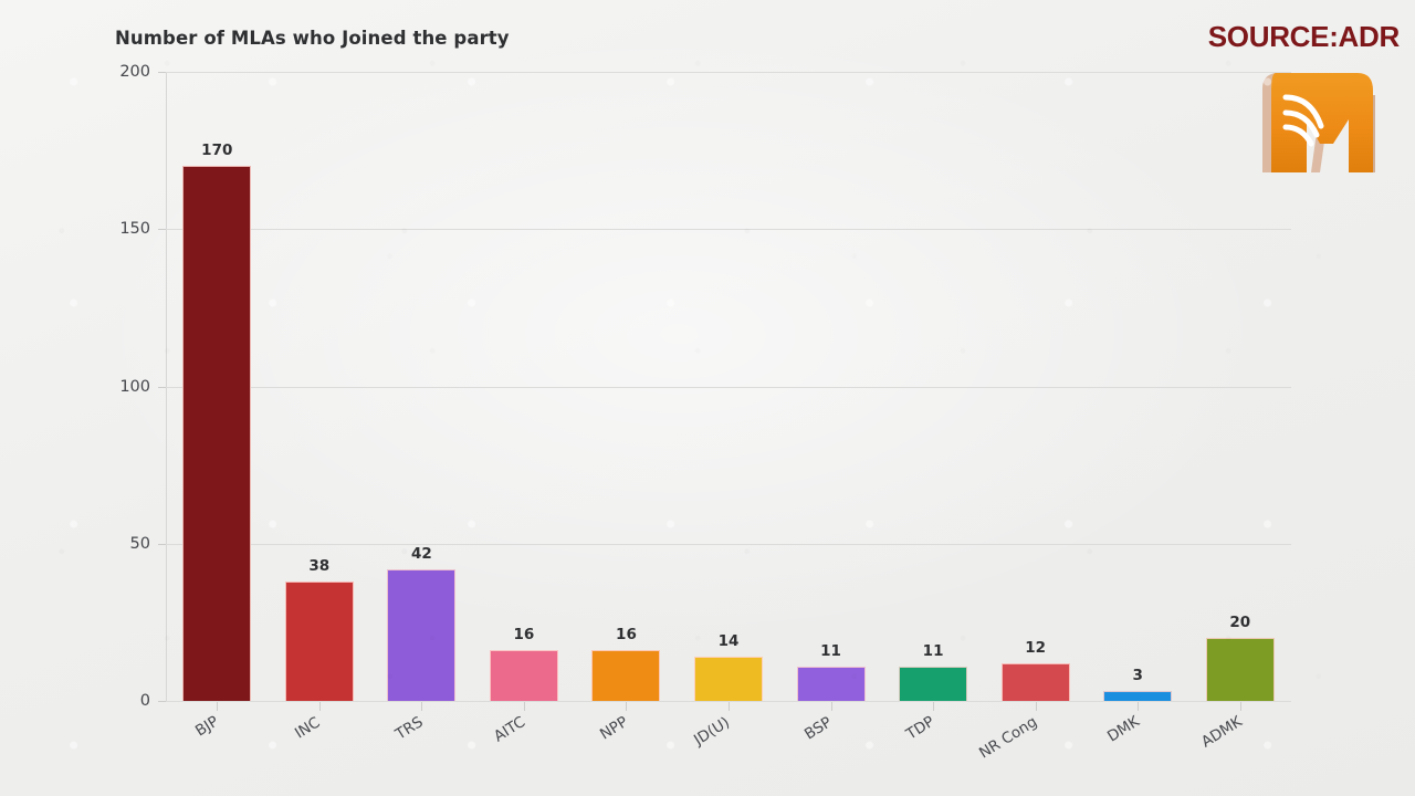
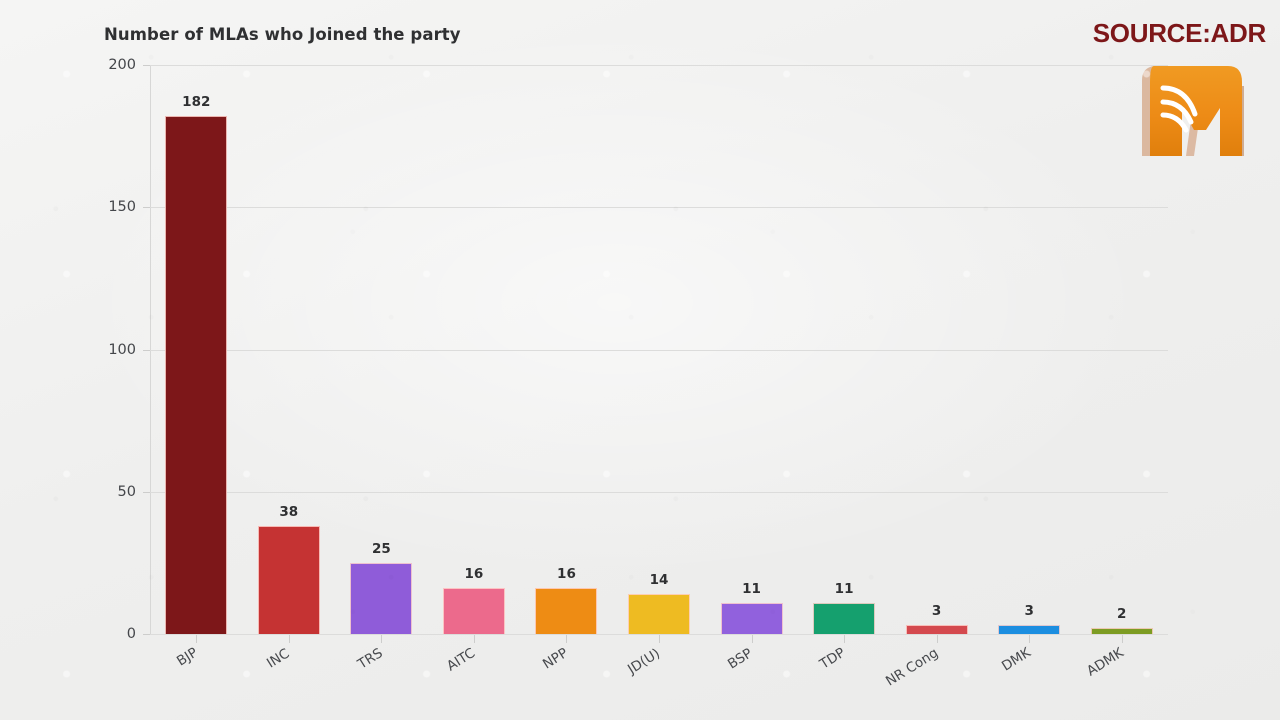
BJP: 170 -> 182
TRS: 42 -> 25
NR Cong: 12 -> 3
ADMK: 20 -> 2
